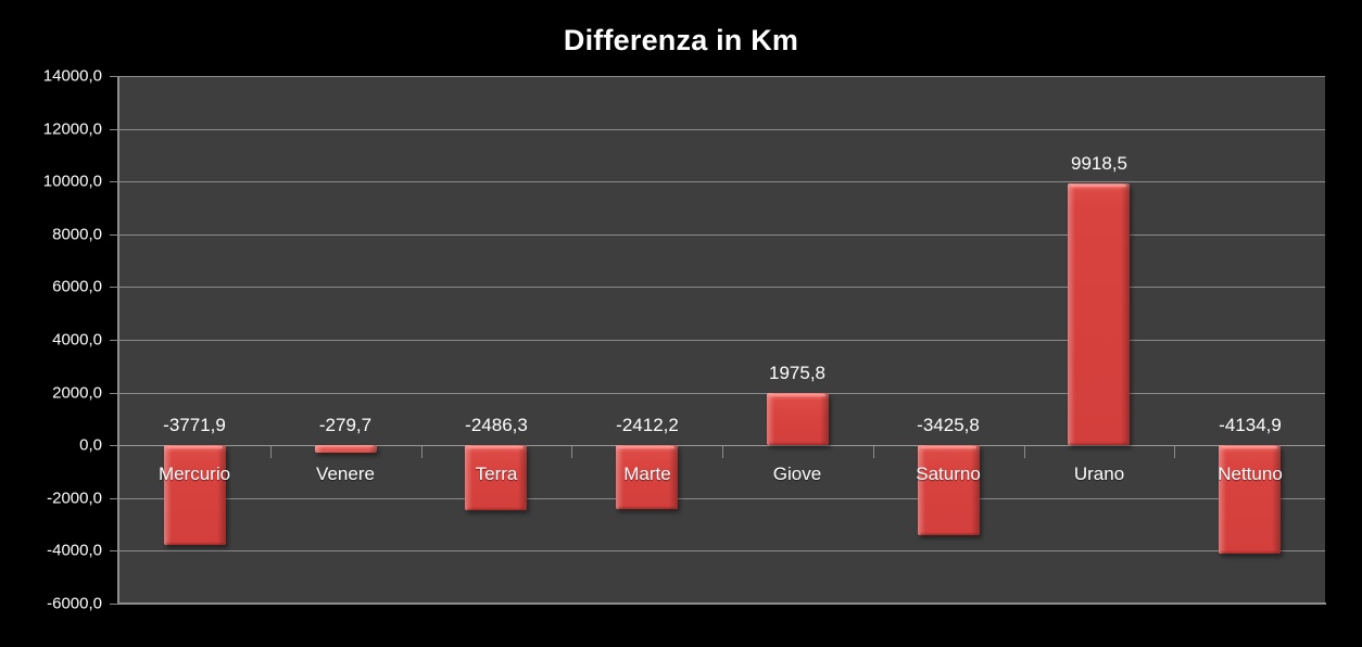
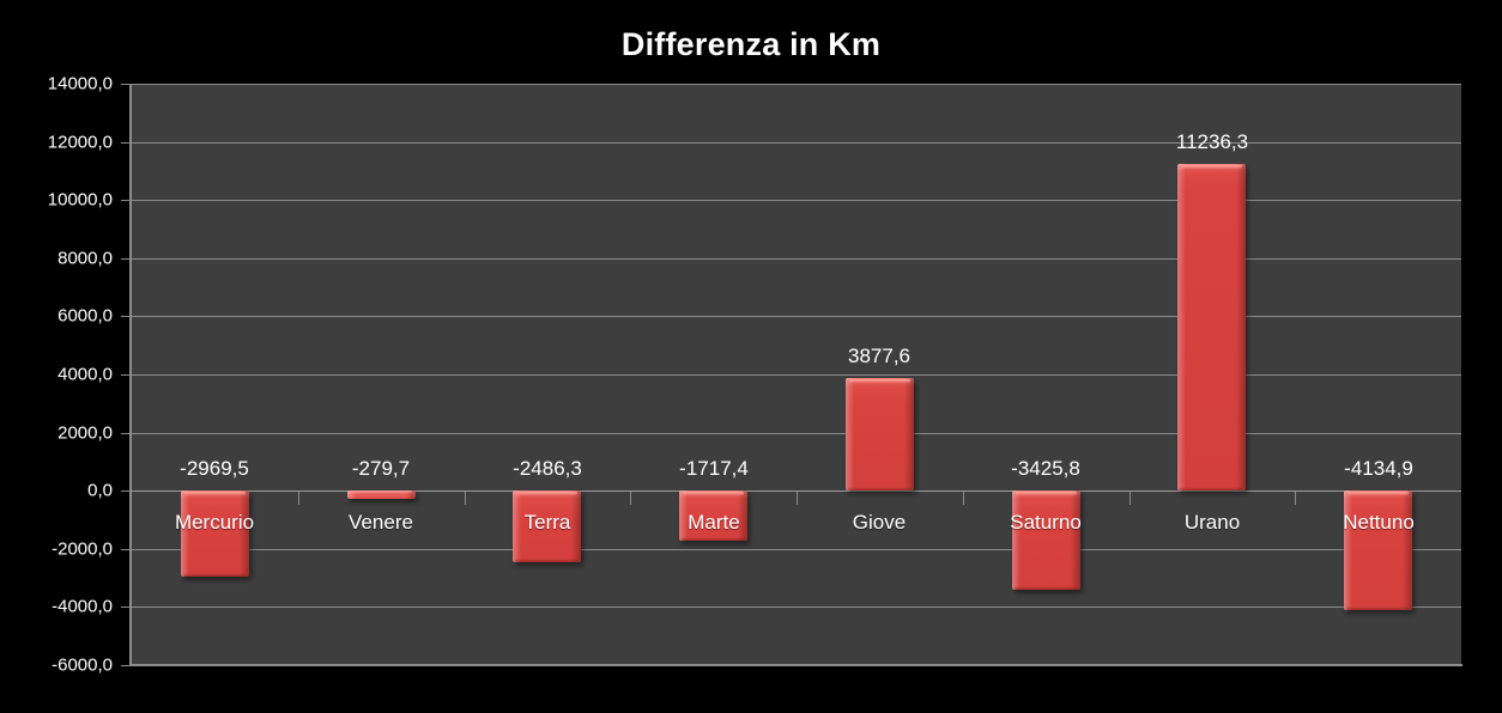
Mercurio: -3771,9 -> -2969,5
Marte: -2412,2 -> -1717,4
Giove: 1975,8 -> 3877,6
Urano: 9918,5 -> 11236,3
